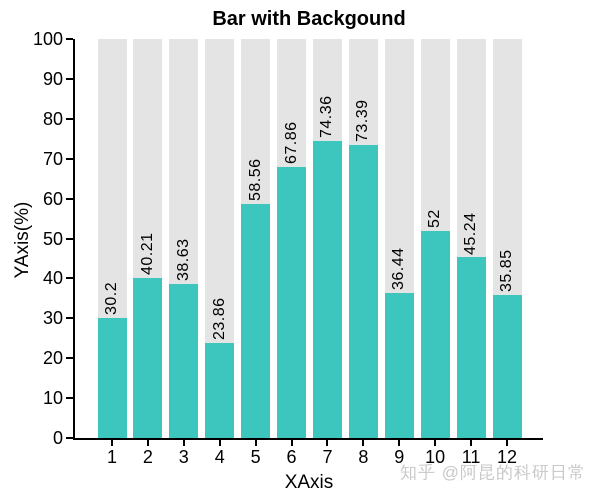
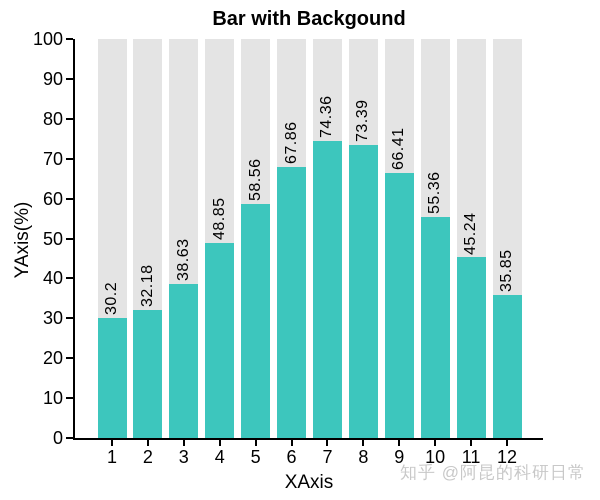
2: 40.21 -> 32.18
4: 23.86 -> 48.85
9: 36.44 -> 66.41
10: 52 -> 55.36
